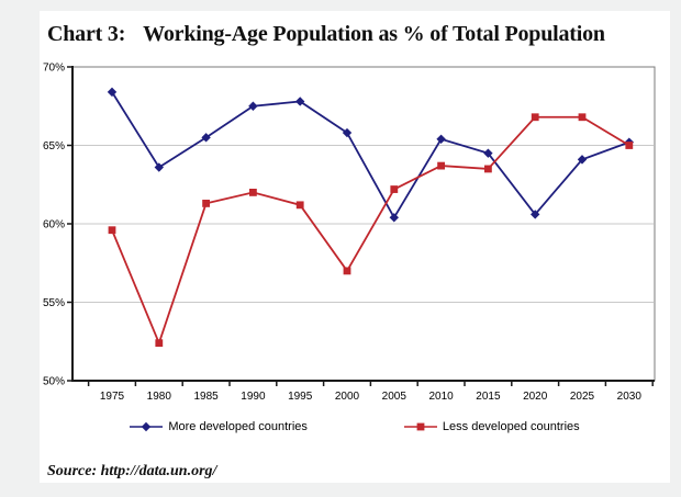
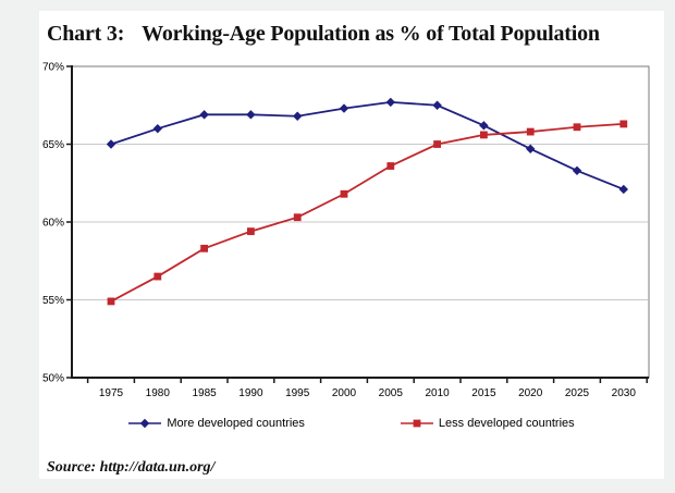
More developed countries/1975: 68.4% -> 65.0%
Less developed countries/1975: 59.6% -> 54.9%
More developed countries/1980: 63.6% -> 66.0%
Less developed countries/1980: 52.4% -> 56.5%
More developed countries/1985: 65.5% -> 66.9%
Less developed countries/1985: 61.3% -> 58.3%
More developed countries/1990: 67.5% -> 66.9%
Less developed countries/1990: 62.0% -> 59.4%
More developed countries/1995: 67.8% -> 66.8%
Less developed countries/1995: 61.2% -> 60.3%
More developed countries/2000: 65.8% -> 67.3%
Less developed countries/2000: 57.0% -> 61.8%
More developed countries/2005: 60.4% -> 67.7%
Less developed countries/2005: 62.2% -> 63.6%
More developed countries/2010: 65.4% -> 67.5%
Less developed countries/2010: 63.7% -> 65.0%
More developed countries/2015: 64.5% -> 66.2%
Less developed countries/2015: 63.5% -> 65.6%
More developed countries/2020: 60.6% -> 64.7%
Less developed countries/2020: 66.8% -> 65.8%
More developed countries/2025: 64.1% -> 63.3%
Less developed countries/2025: 66.8% -> 66.1%
More developed countries/2030: 65.2% -> 62.1%
Less developed countries/2030: 65.0% -> 66.3%
